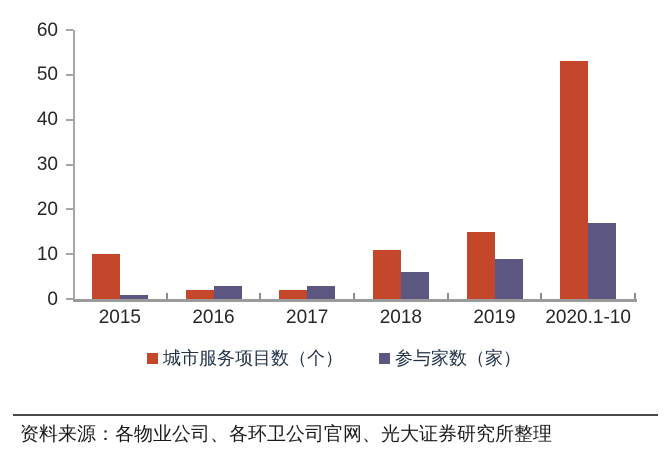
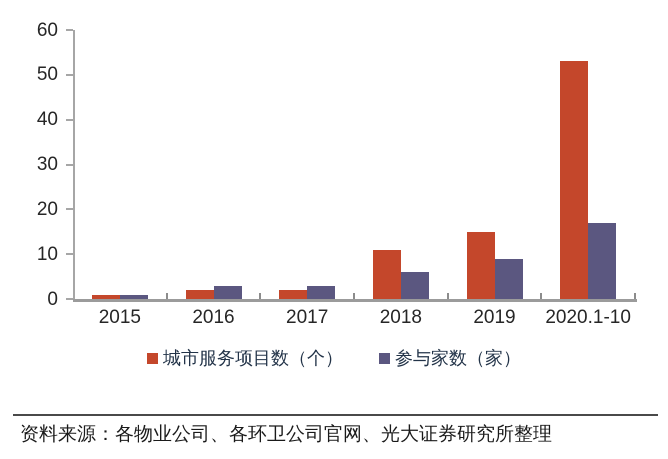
城市服务项目数（个）/2015: 10 -> 1
